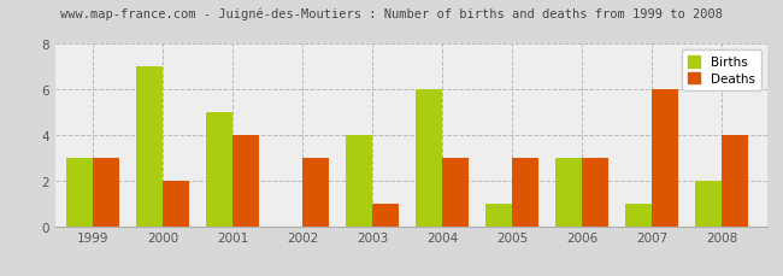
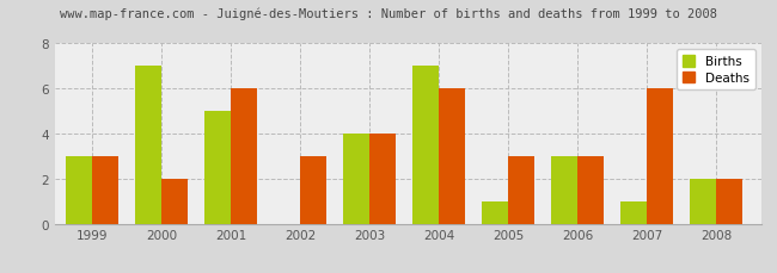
Deaths/2001: 4 -> 6
Deaths/2003: 1 -> 4
Births/2004: 6 -> 7
Deaths/2004: 3 -> 6
Deaths/2008: 4 -> 2
